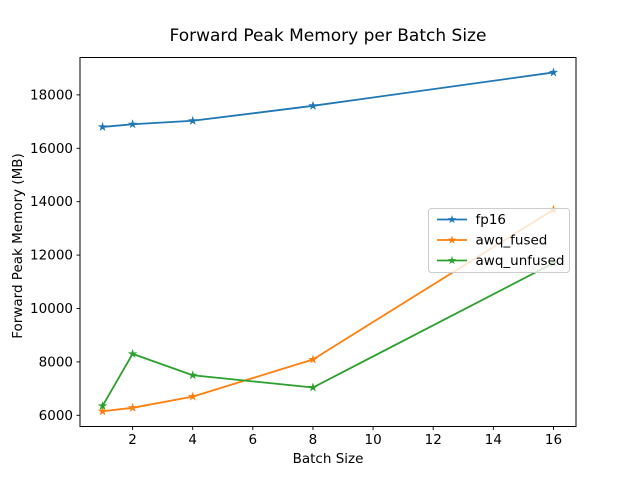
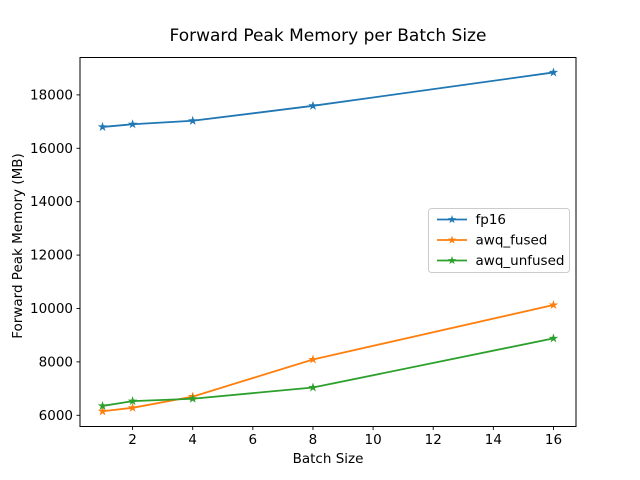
awq_unfused/2: 8300 -> 6500
awq_unfused/4: 7500 -> 6600
awq_fused/16: 13700 -> 10100
awq_unfused/16: 11700 -> 8900
